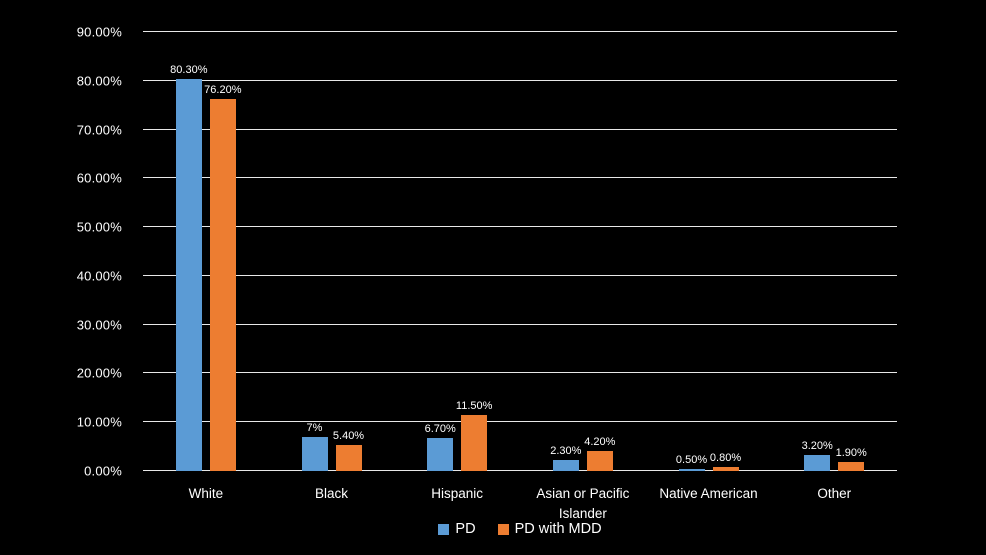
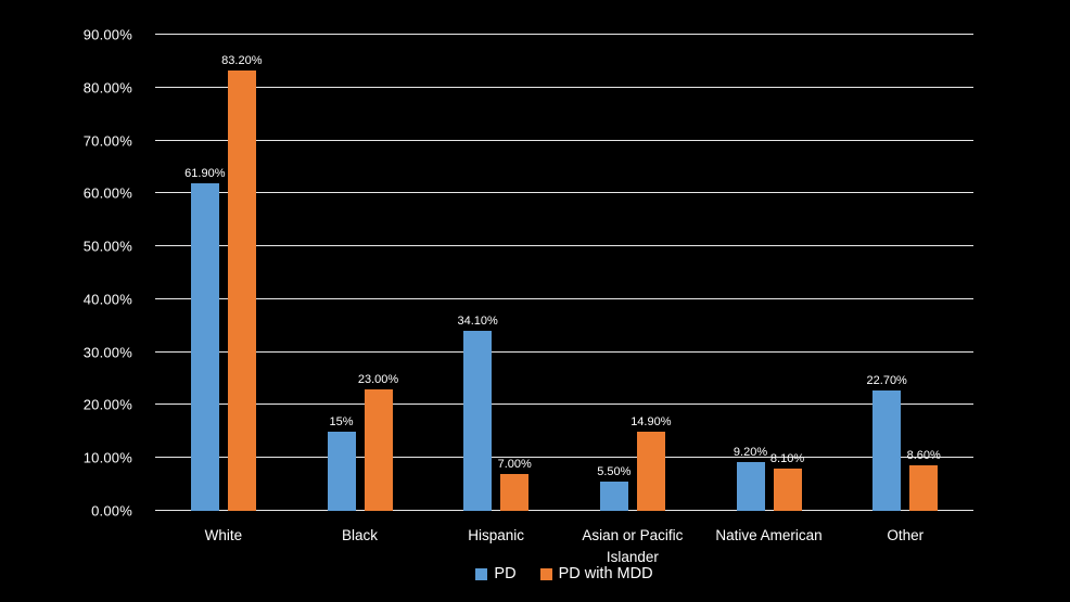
PD/White: 80.30% -> 61.90%
PD with MDD/White: 76.20% -> 83.20%
PD/Black: 7% -> 15%
PD with MDD/Black: 5.40% -> 23.00%
PD/Hispanic: 6.70% -> 34.10%
PD with MDD/Hispanic: 11.50% -> 7.00%
PD/Asian or Pacific Islander: 2.30% -> 5.50%
PD with MDD/Asian or Pacific Islander: 4.20% -> 14.90%
PD/Native American: 0.50% -> 9.20%
PD with MDD/Native American: 0.80% -> 8.10%
PD/Other: 3.20% -> 22.70%
PD with MDD/Other: 1.90% -> 8.60%
